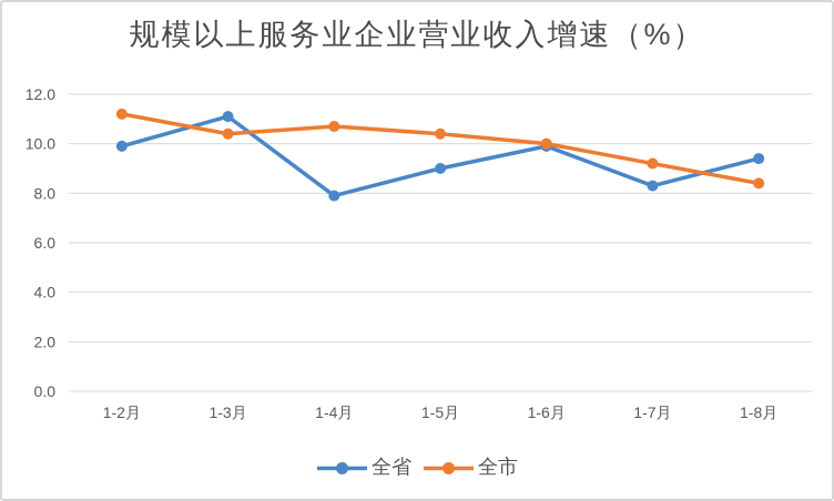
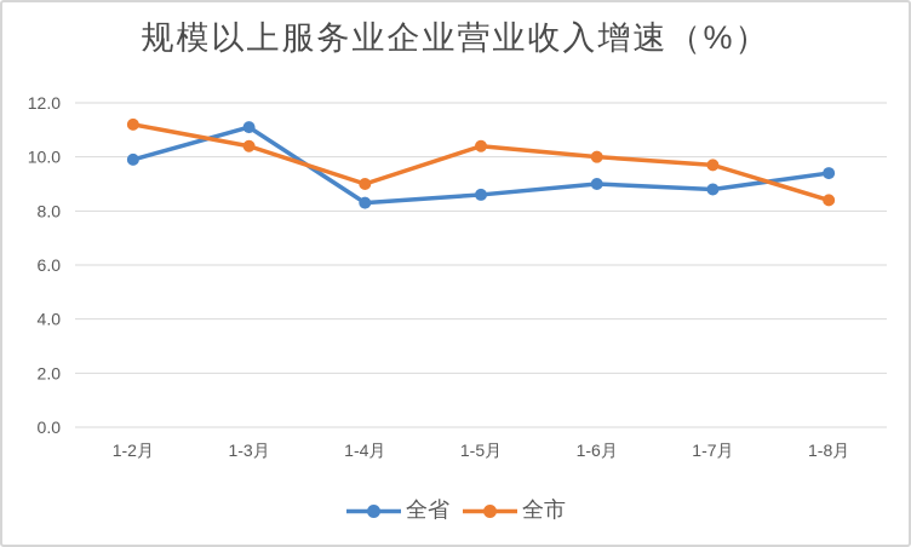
全省/1-4月: 7.9 -> 8.3
全市/1-4月: 10.7 -> 9.0
全省/1-5月: 9.0 -> 8.6
全省/1-6月: 9.9 -> 9.0
全省/1-7月: 8.3 -> 8.8
全市/1-7月: 9.2 -> 9.7
